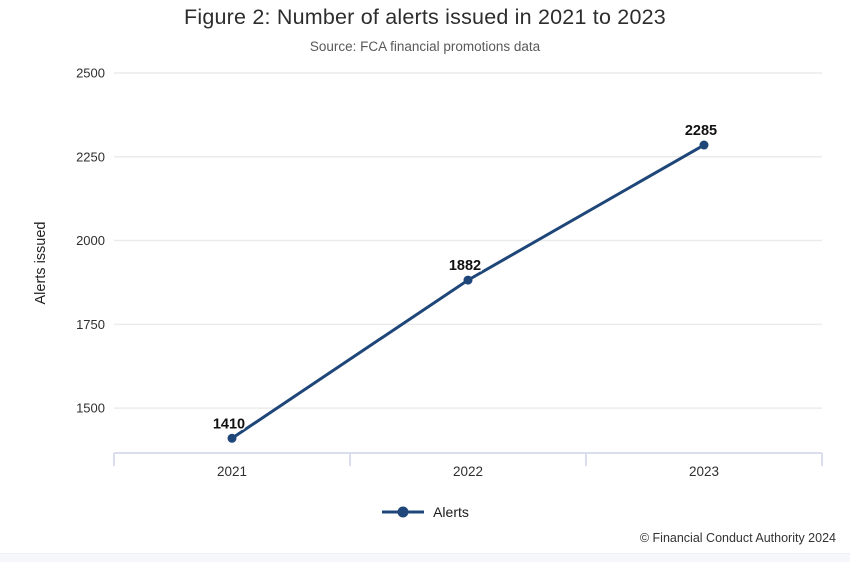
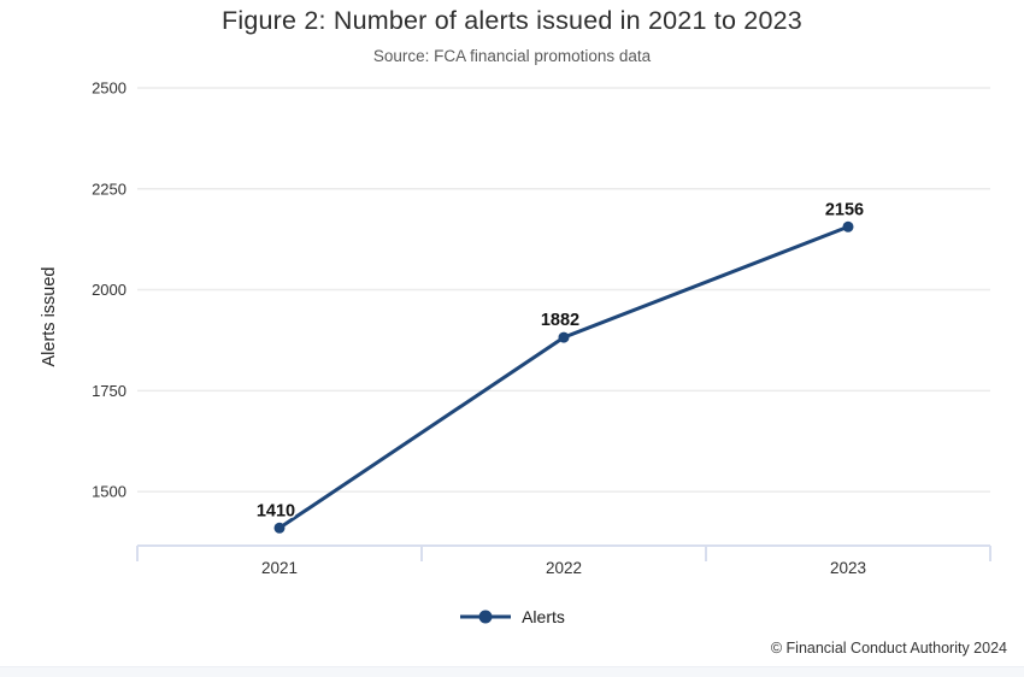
2023: 2285 -> 2156
